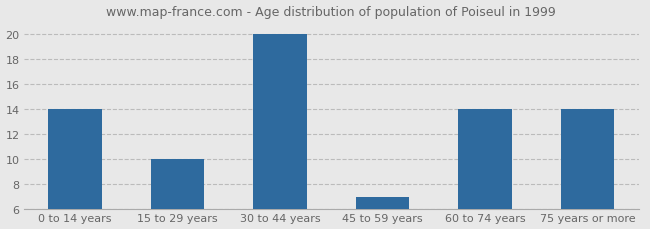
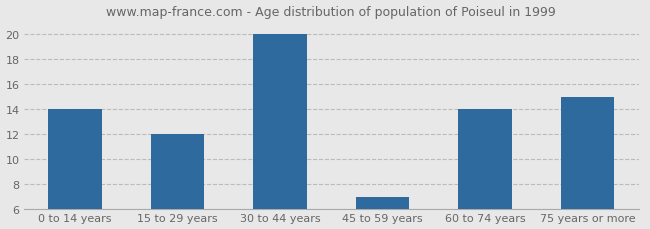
15 to 29 years: 10 -> 12
75 years or more: 14 -> 15
